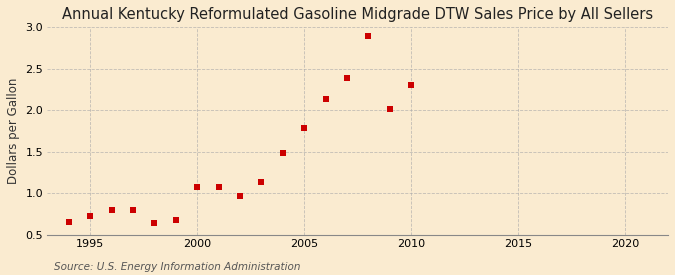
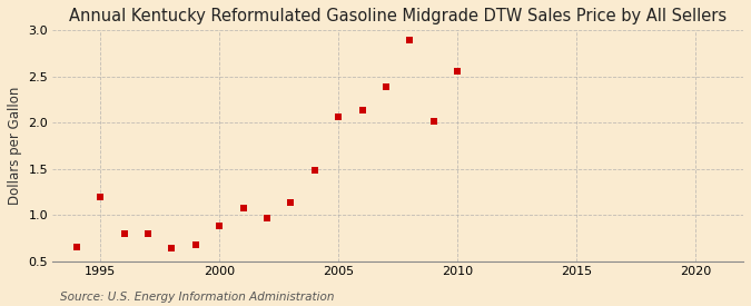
1995: 0.72 -> 1.20
2000: 1.07 -> 0.88
2005: 1.78 -> 2.06
2010: 2.30 -> 2.56
